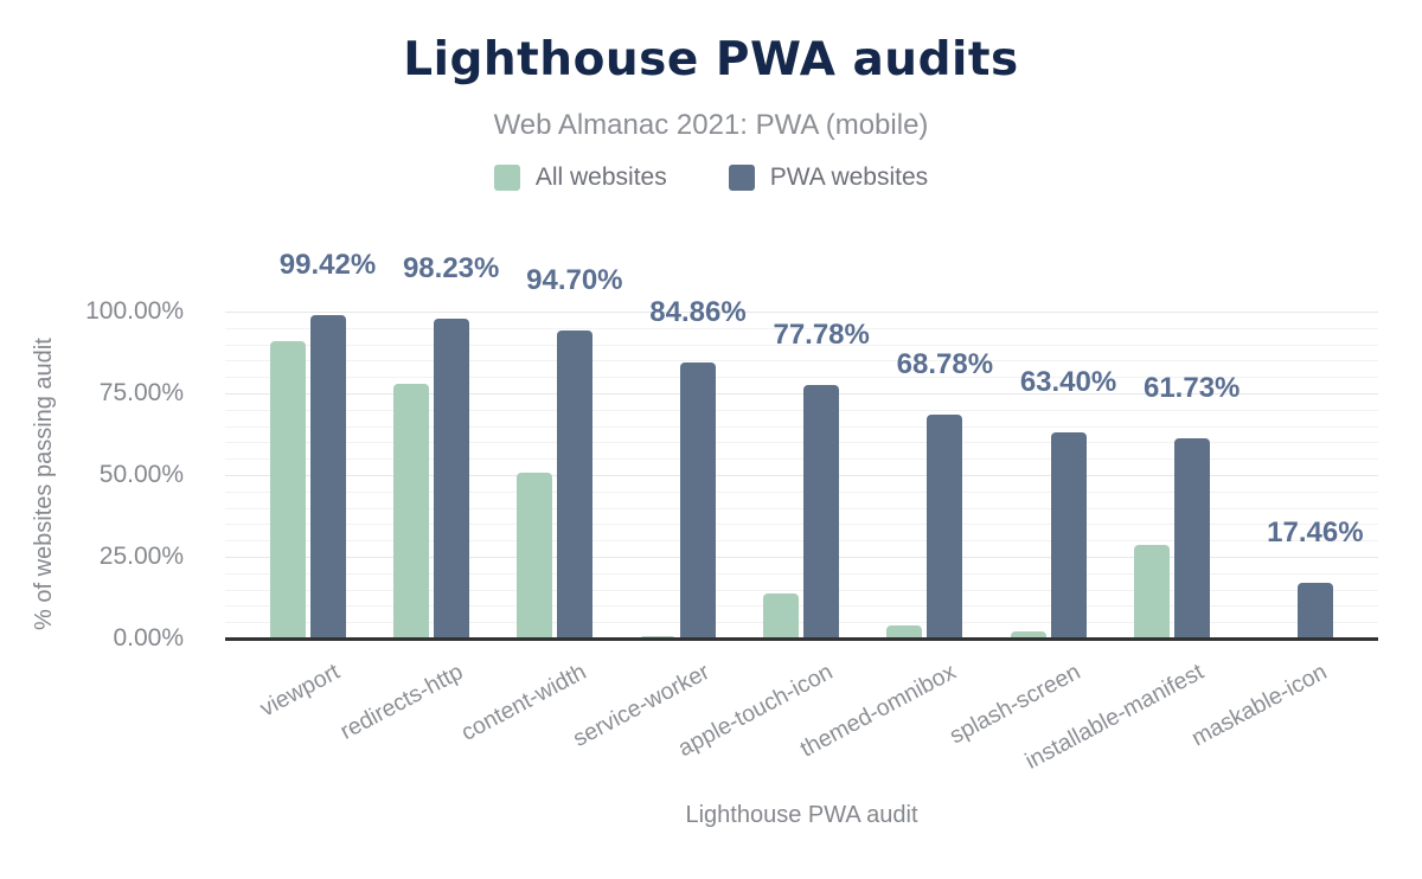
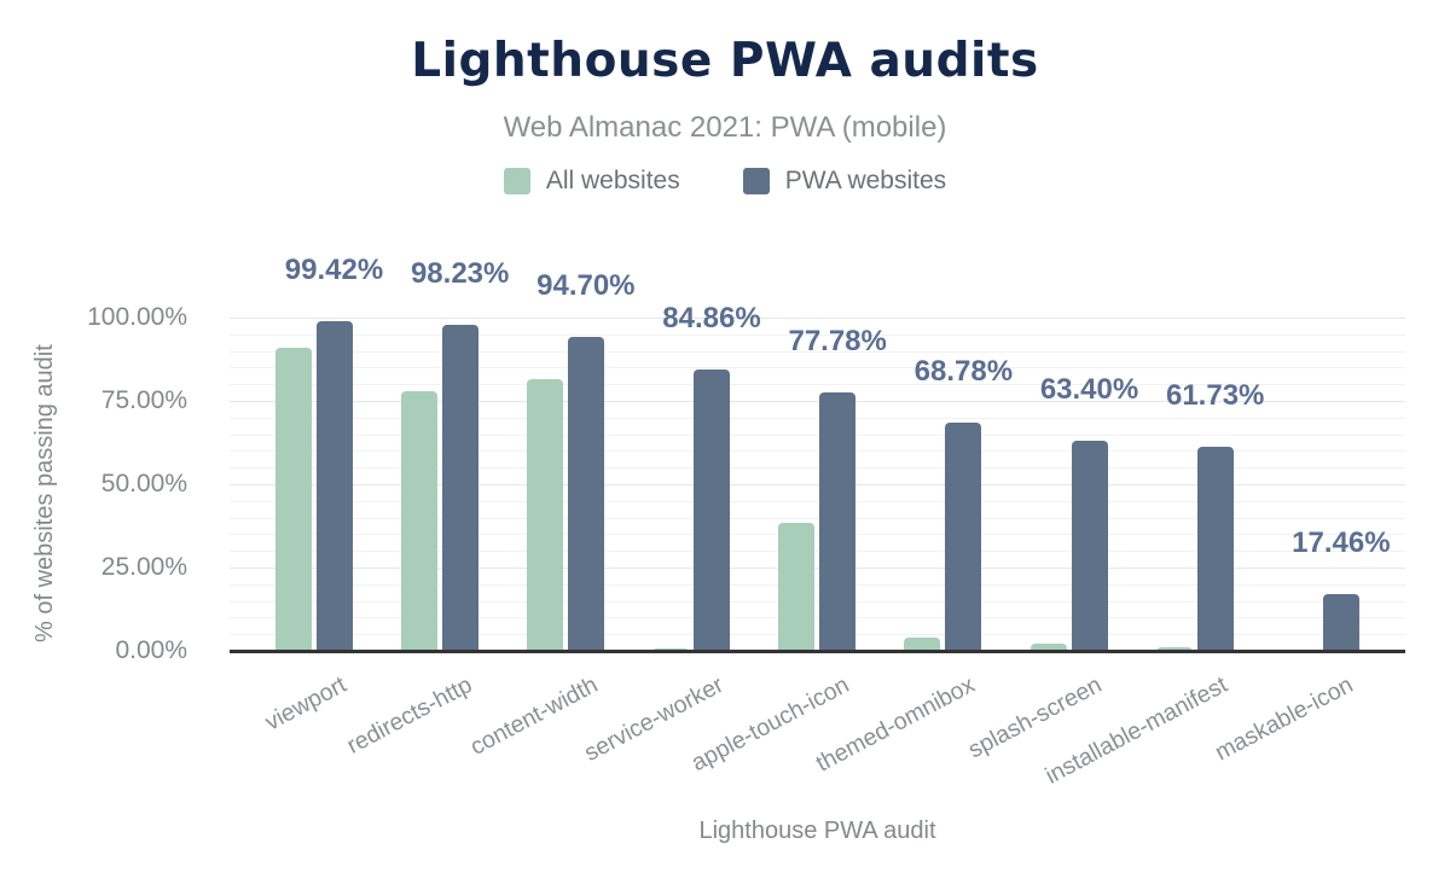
All websites/content-width: 51% -> 82%
All websites/apple-touch-icon: 14% -> 39%
All websites/installable-manifest: 29% -> 1%
